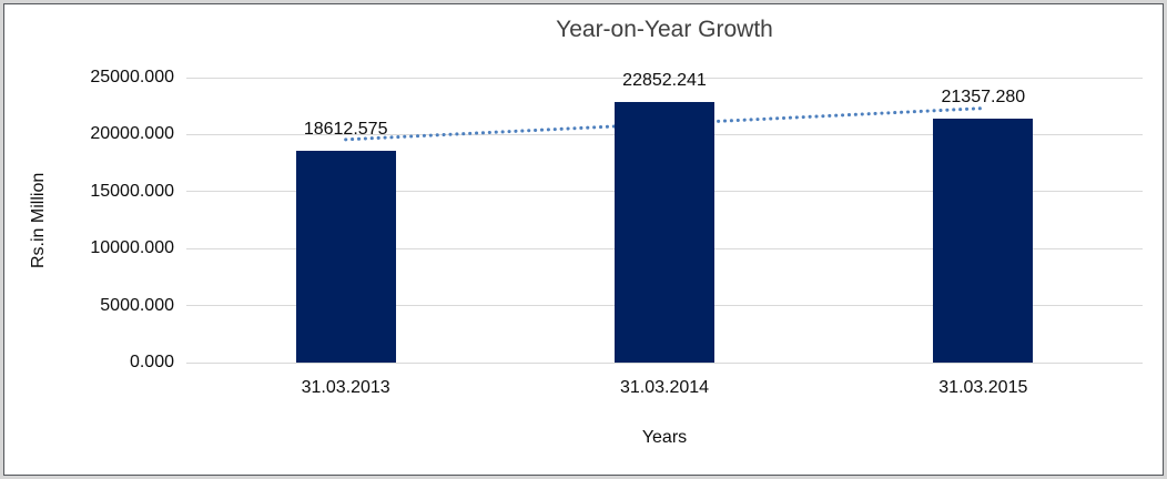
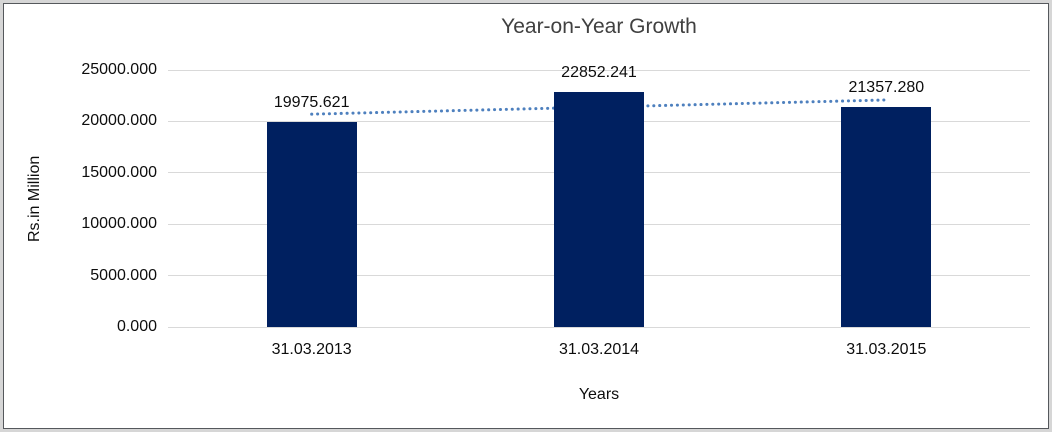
31.03.2013: 18612.575 -> 19975.621
